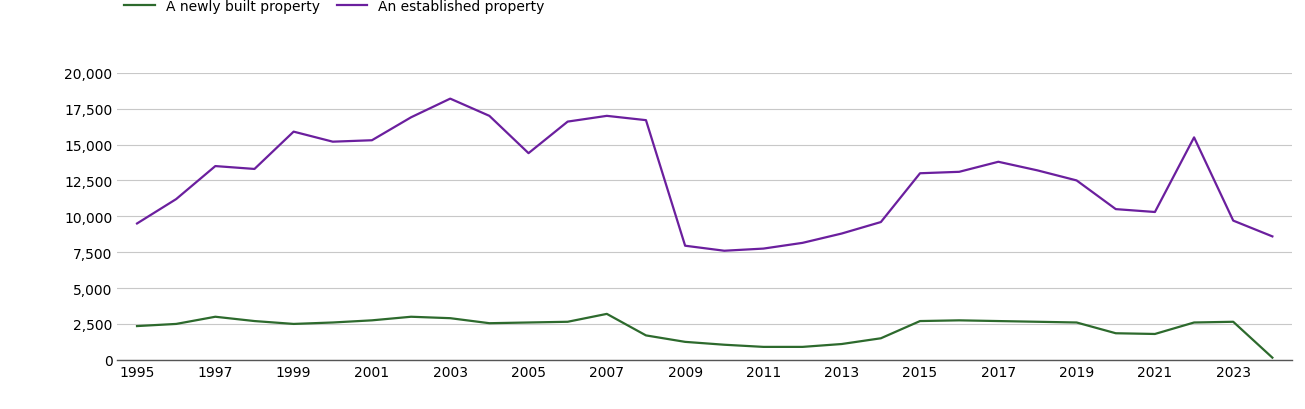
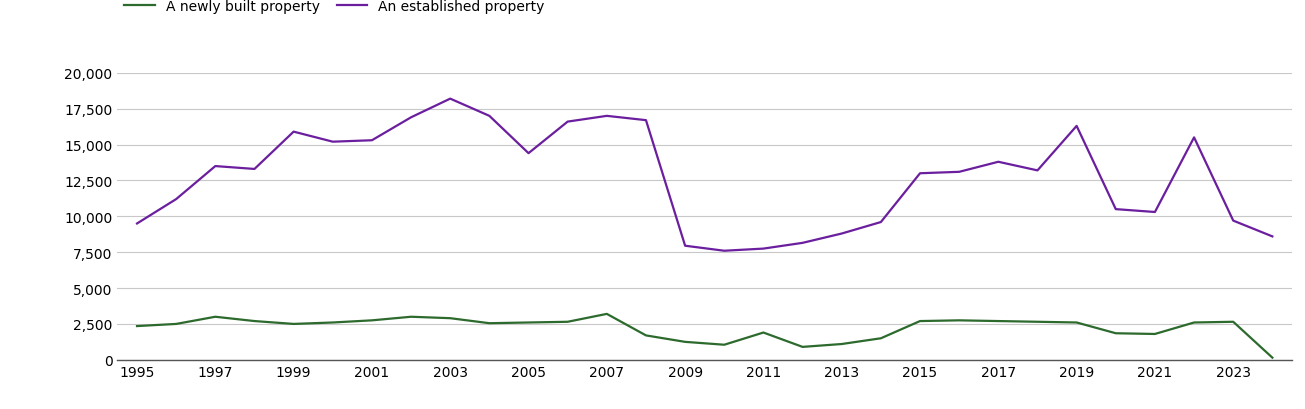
A newly built property/2011: 900 -> 1,900
An established property/2019: 12,500 -> 16,300
